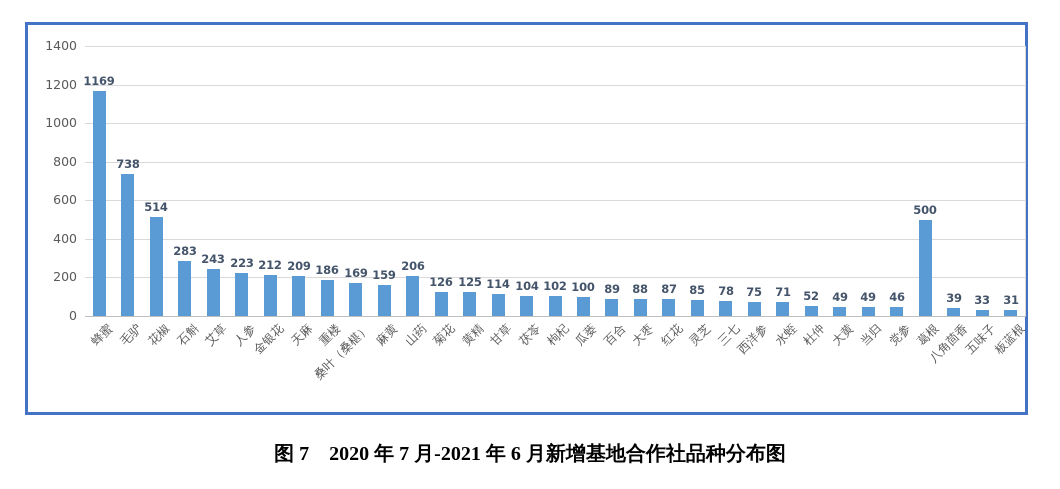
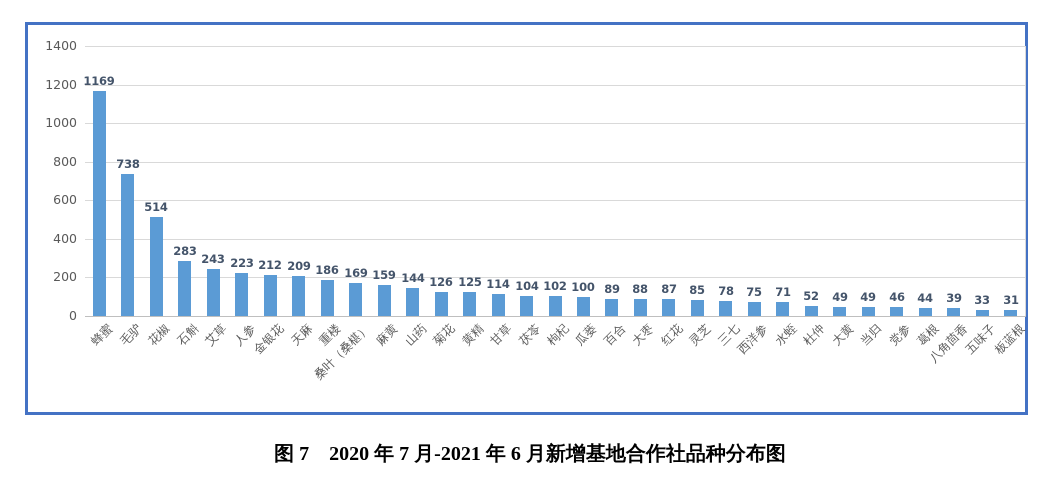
山药: 206 -> 144
葛根: 500 -> 44
